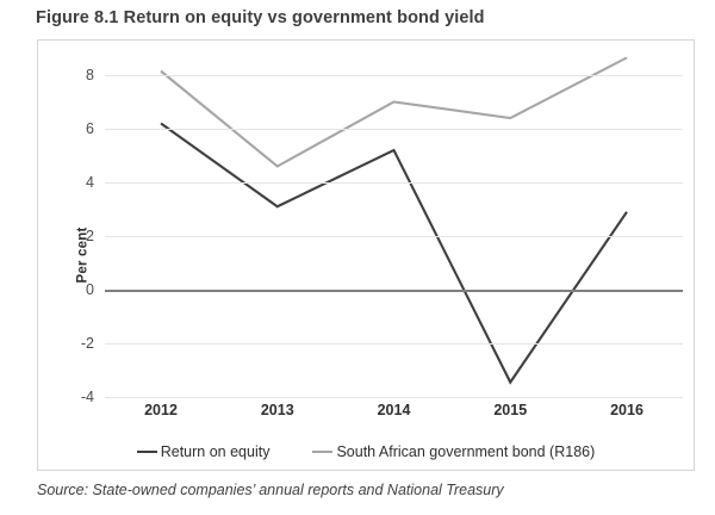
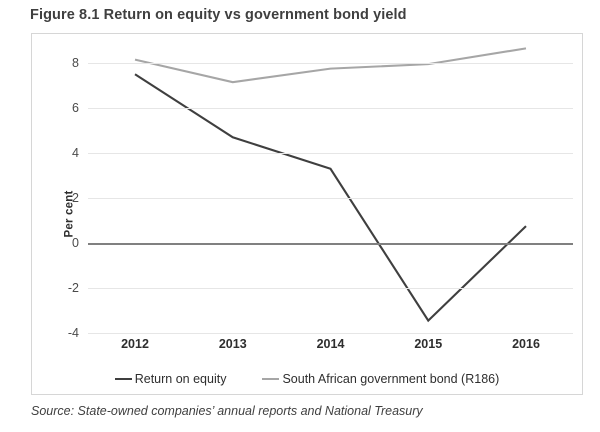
Return on equity/2012: 6.2 -> 7.5
Return on equity/2013: 3.1 -> 4.7
South African government bond (R186)/2013: 4.6 -> 7.2
Return on equity/2014: 5.2 -> 3.3
South African government bond (R186)/2014: 7.0 -> 7.8
South African government bond (R186)/2015: 6.4 -> 8.0
Return on equity/2016: 2.9 -> 0.8
